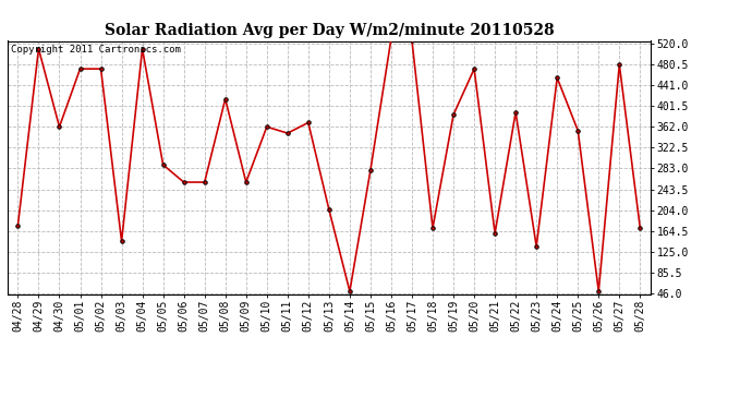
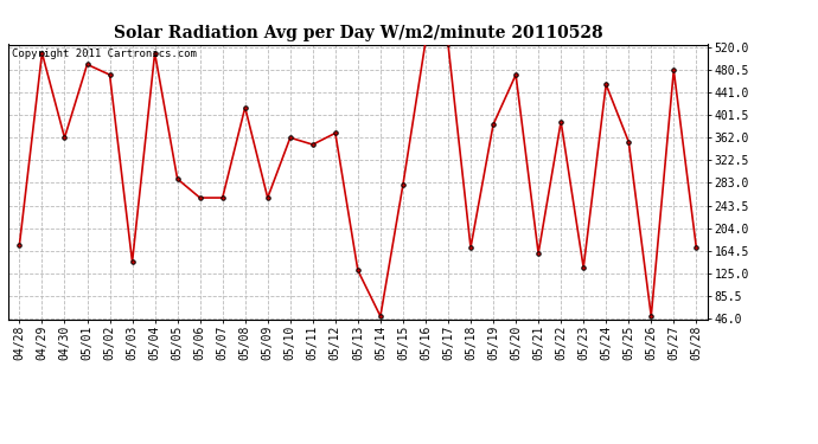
05/01: 472 -> 490
05/13: 205 -> 130
